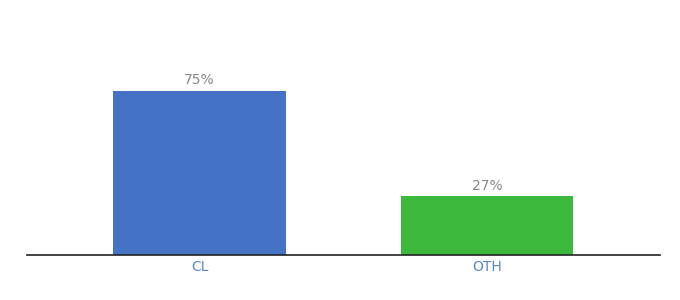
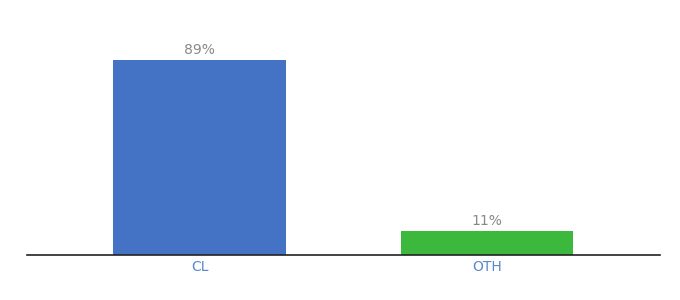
CL: 75% -> 89%
OTH: 27% -> 11%
